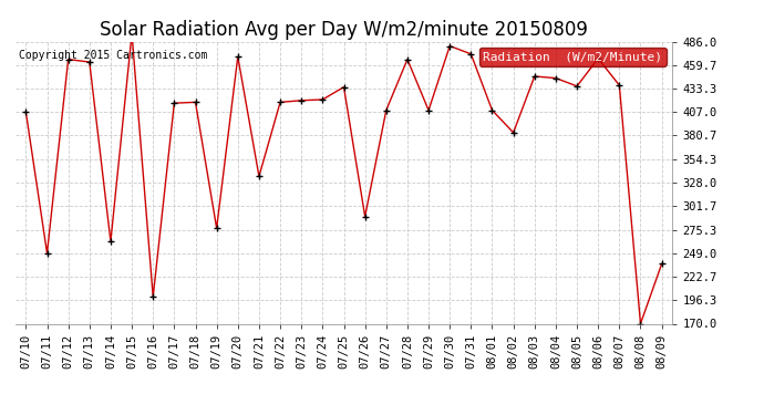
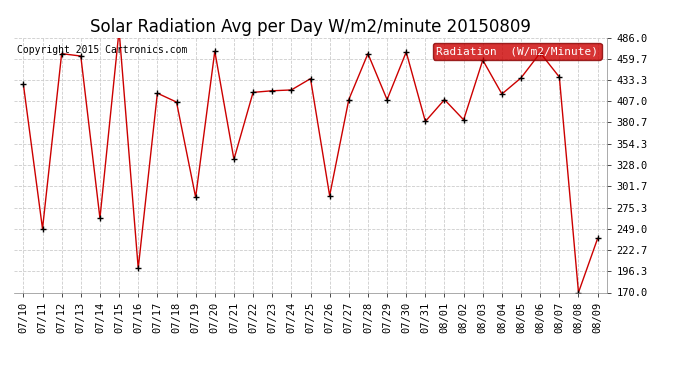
07/10: 407 -> 428
07/18: 418 -> 406
07/19: 277 -> 288
07/30: 481 -> 468
07/31: 472 -> 382
08/03: 447 -> 458
08/04: 445 -> 416
